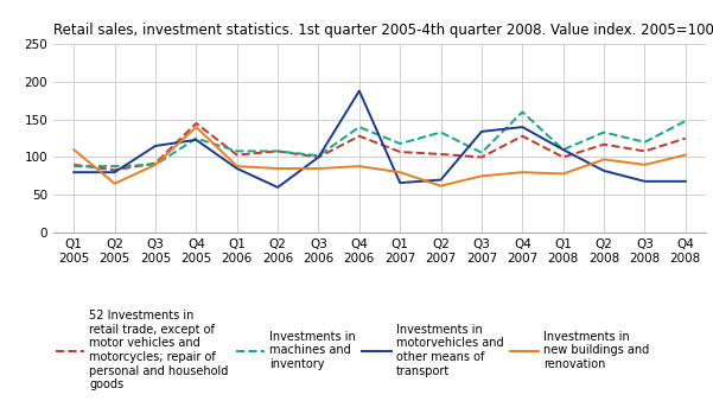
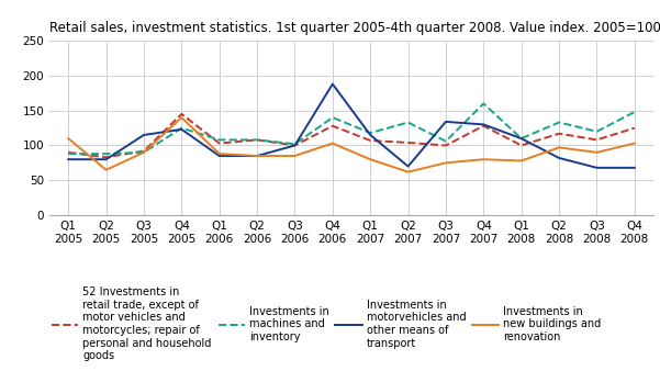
Investments in motorvehicles and other means of transport/Q2 2006: 60 -> 85
Investments in new buildings and renovation/Q4 2006: 88 -> 103
Investments in motorvehicles and other means of transport/Q1 2007: 66 -> 115
Investments in motorvehicles and other means of transport/Q4 2007: 140 -> 130
